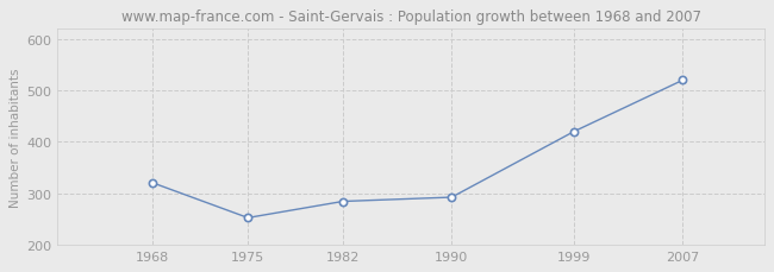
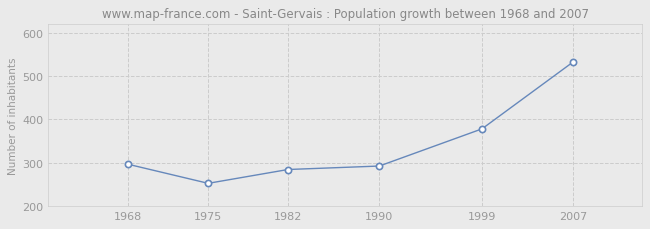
1968: 320 -> 296
1999: 420 -> 378
2007: 520 -> 533
